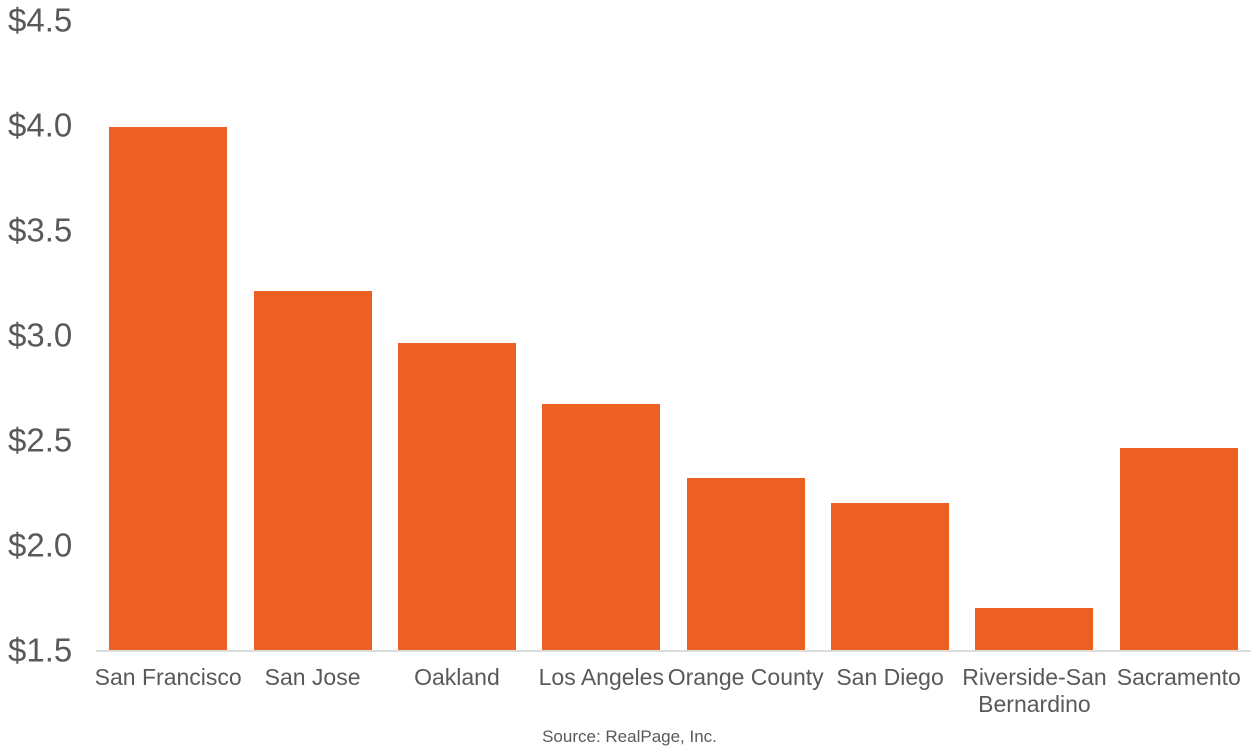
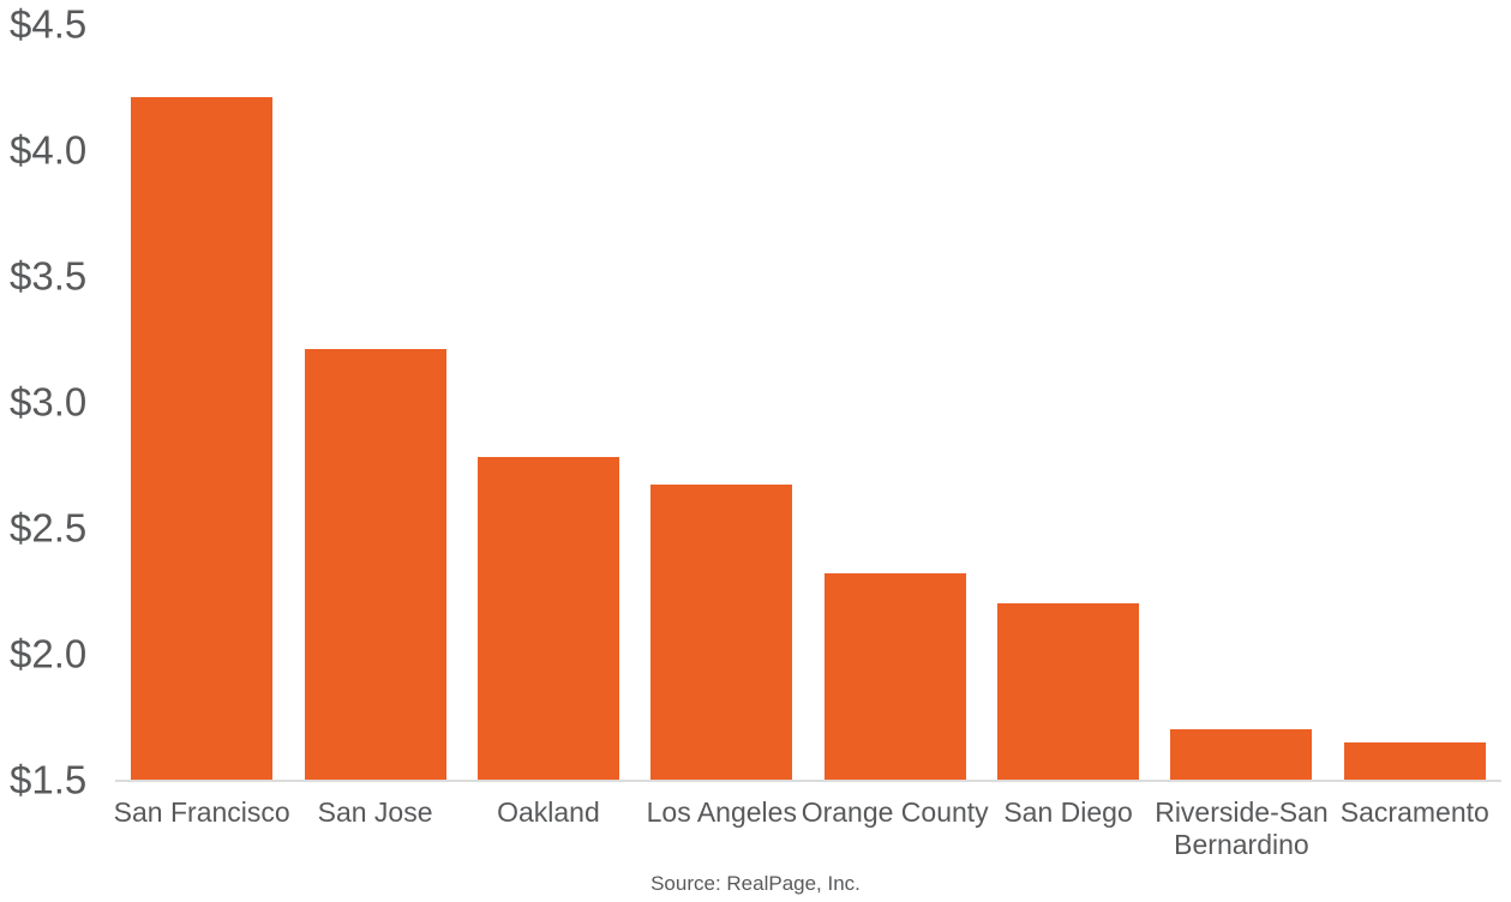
San Francisco: $3.99 -> $4.21
Oakland: $2.96 -> $2.78
Sacramento: $2.46 -> $1.65
